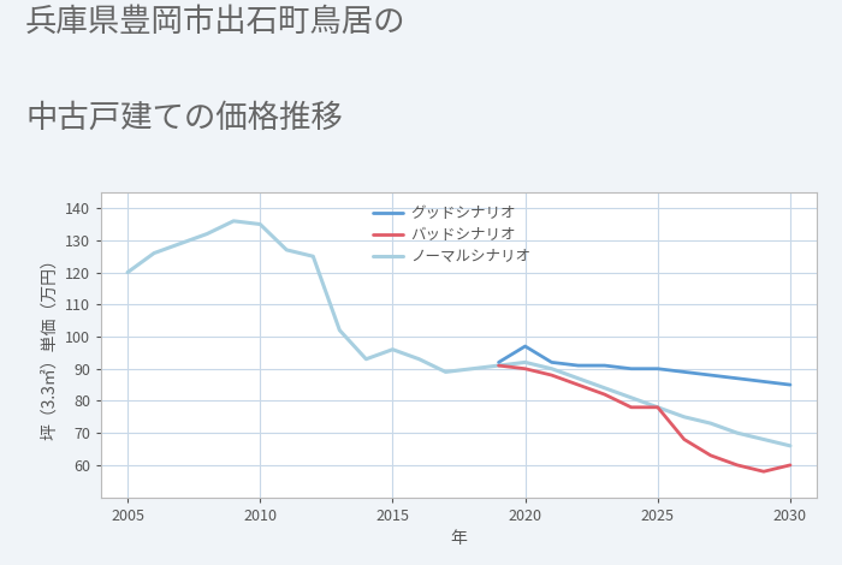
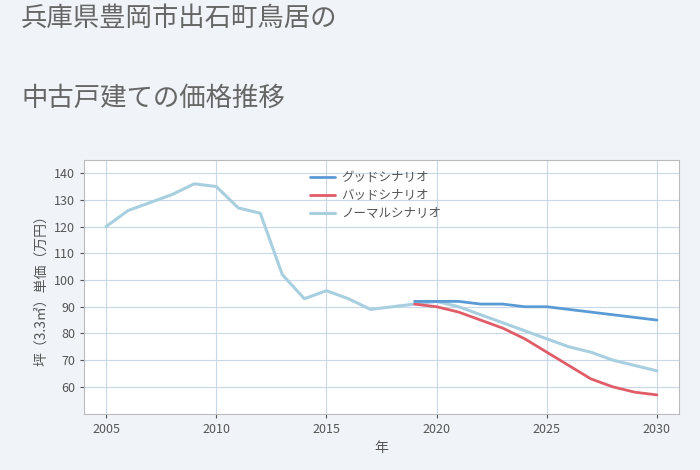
グッドシナリオ/2020: 97 -> 92
バッドシナリオ/2025: 78 -> 73
バッドシナリオ/2030: 60 -> 57
